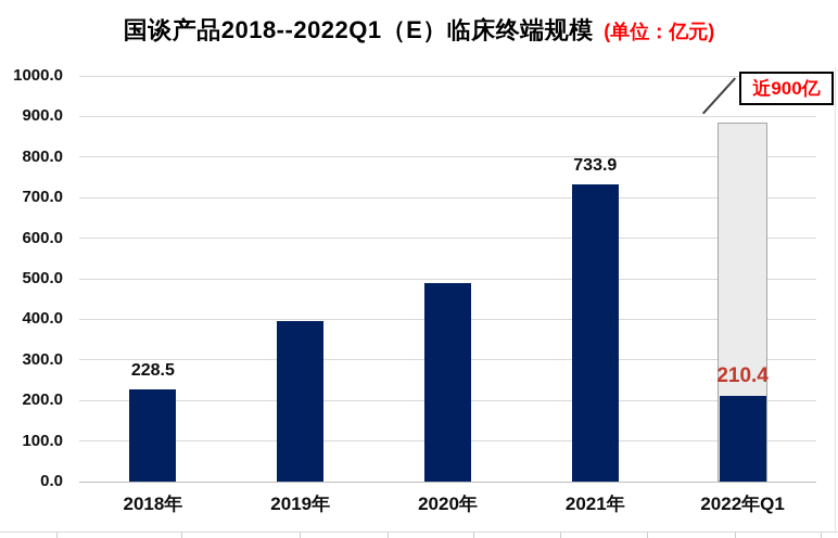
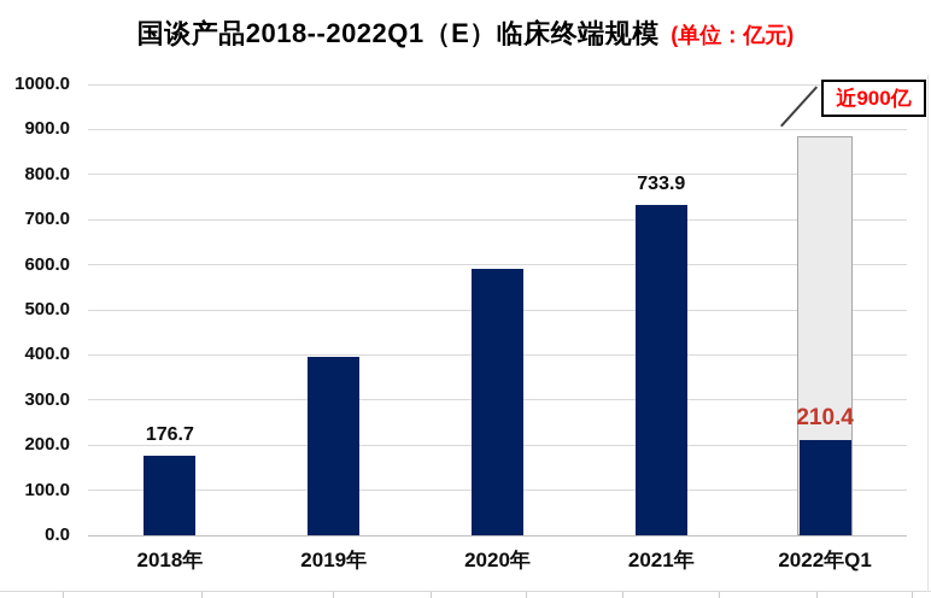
2018年: 228.5 -> 176.7
2020年: 490 -> 590
